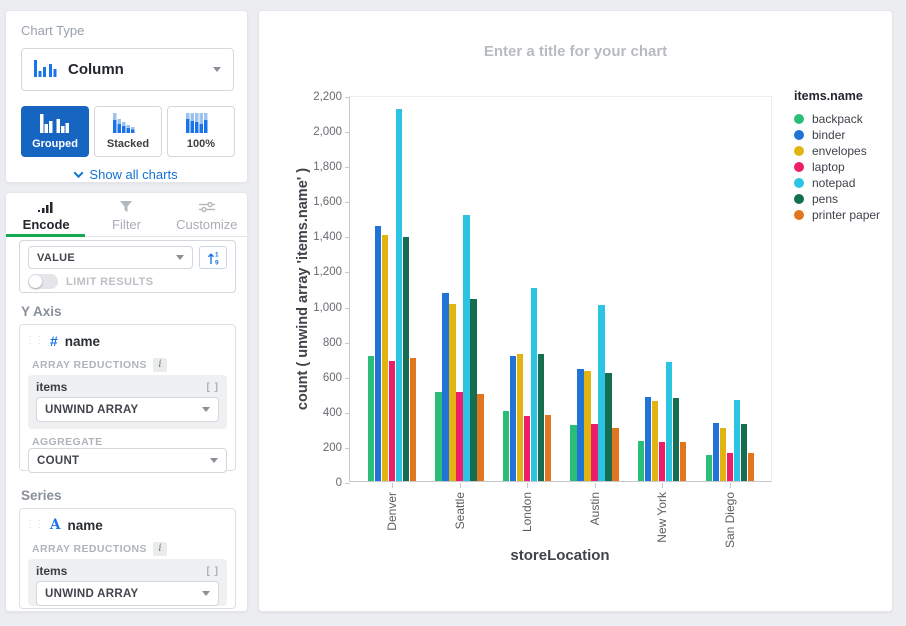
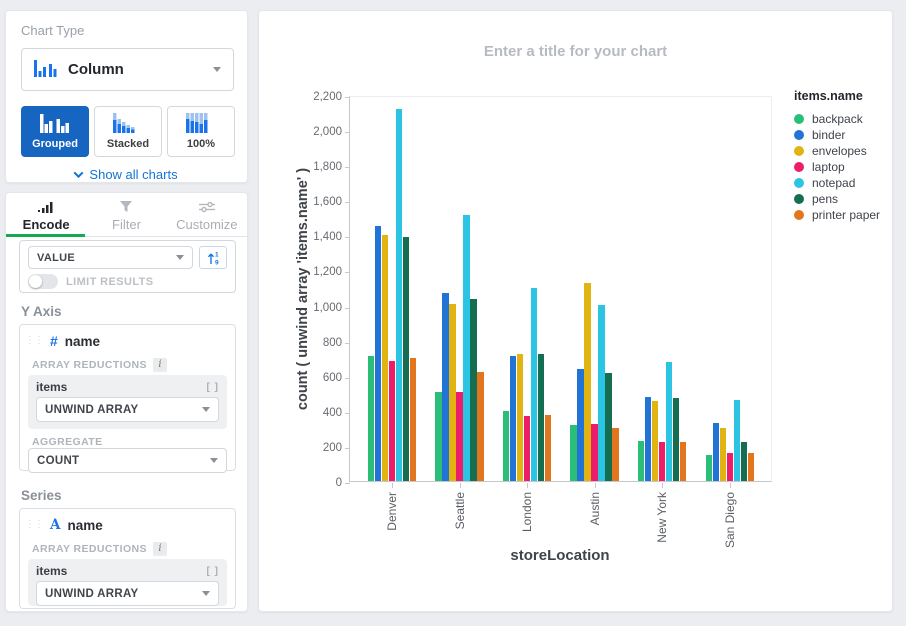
printer paper/Seattle: 500 -> 620
envelopes/Austin: 620 -> 1130
pens/San Diego: 330 -> 220
